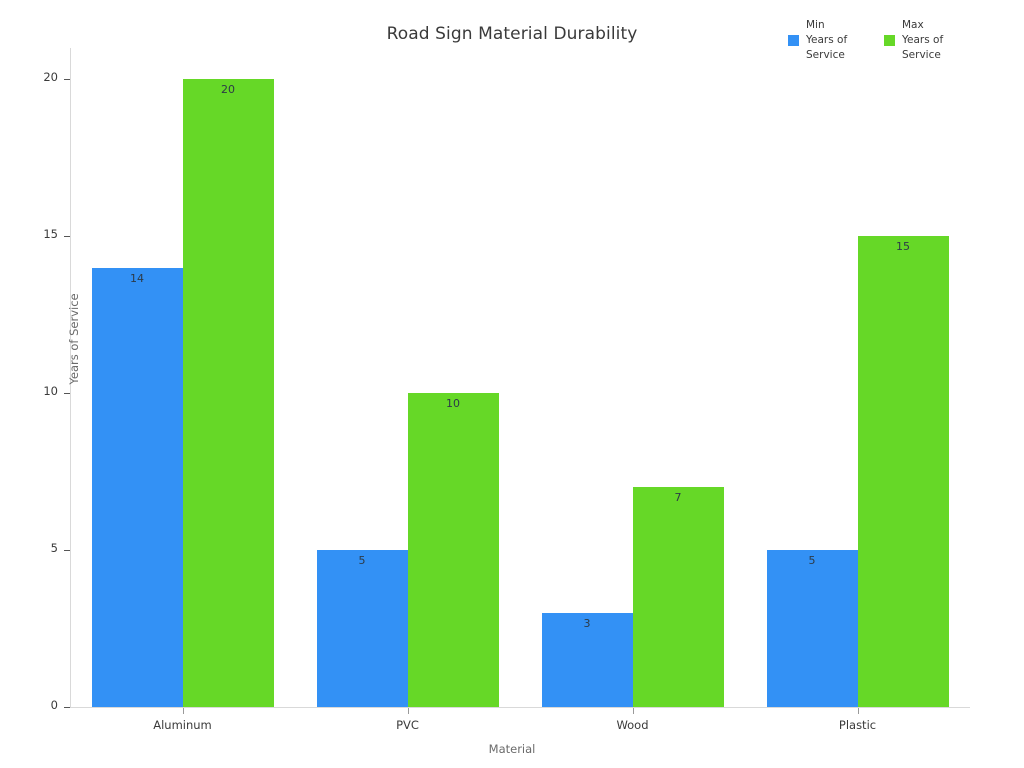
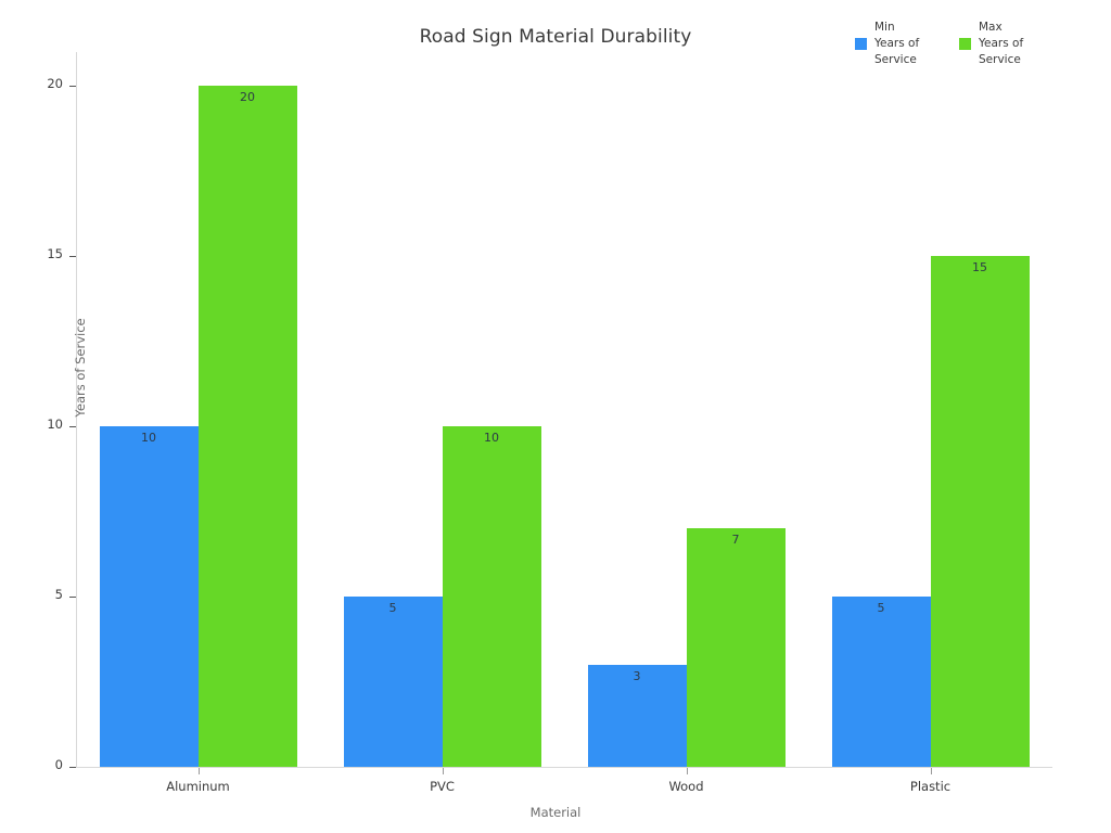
Min Years of Service/Aluminum: 14 -> 10
